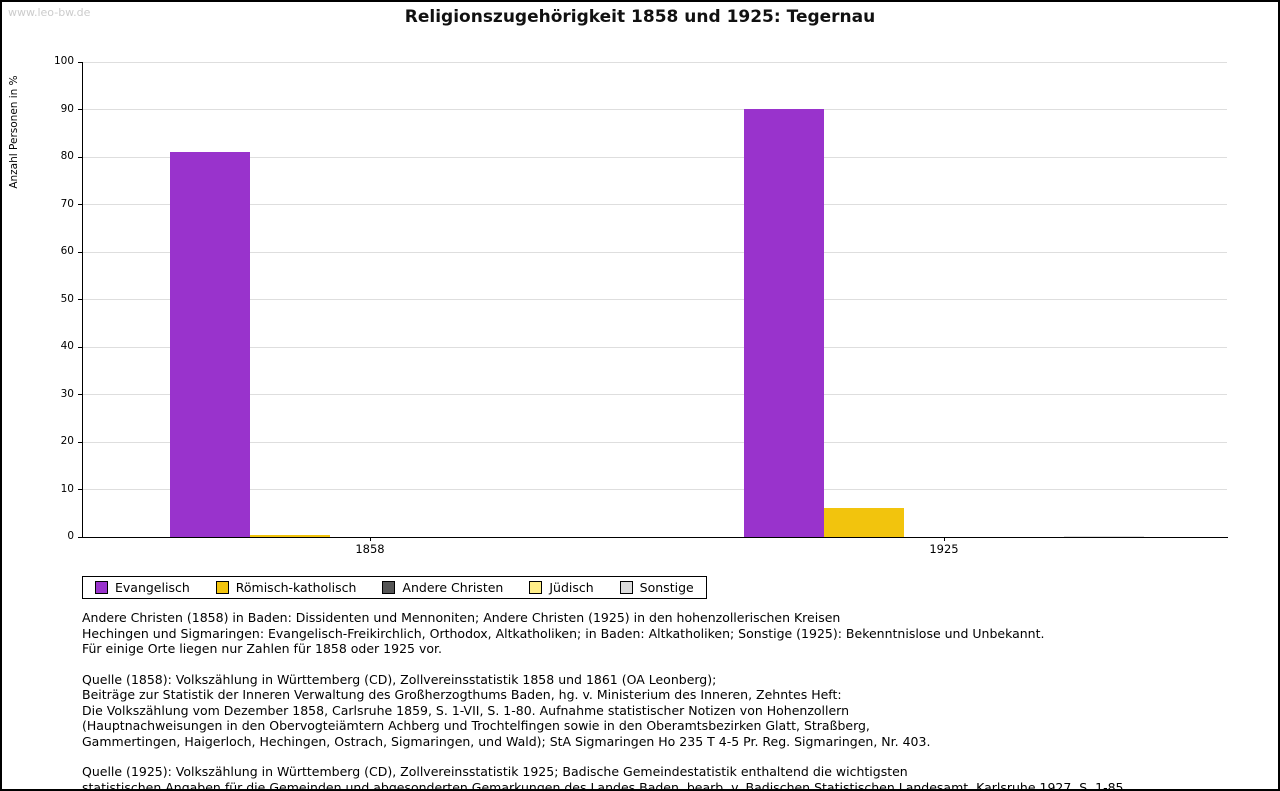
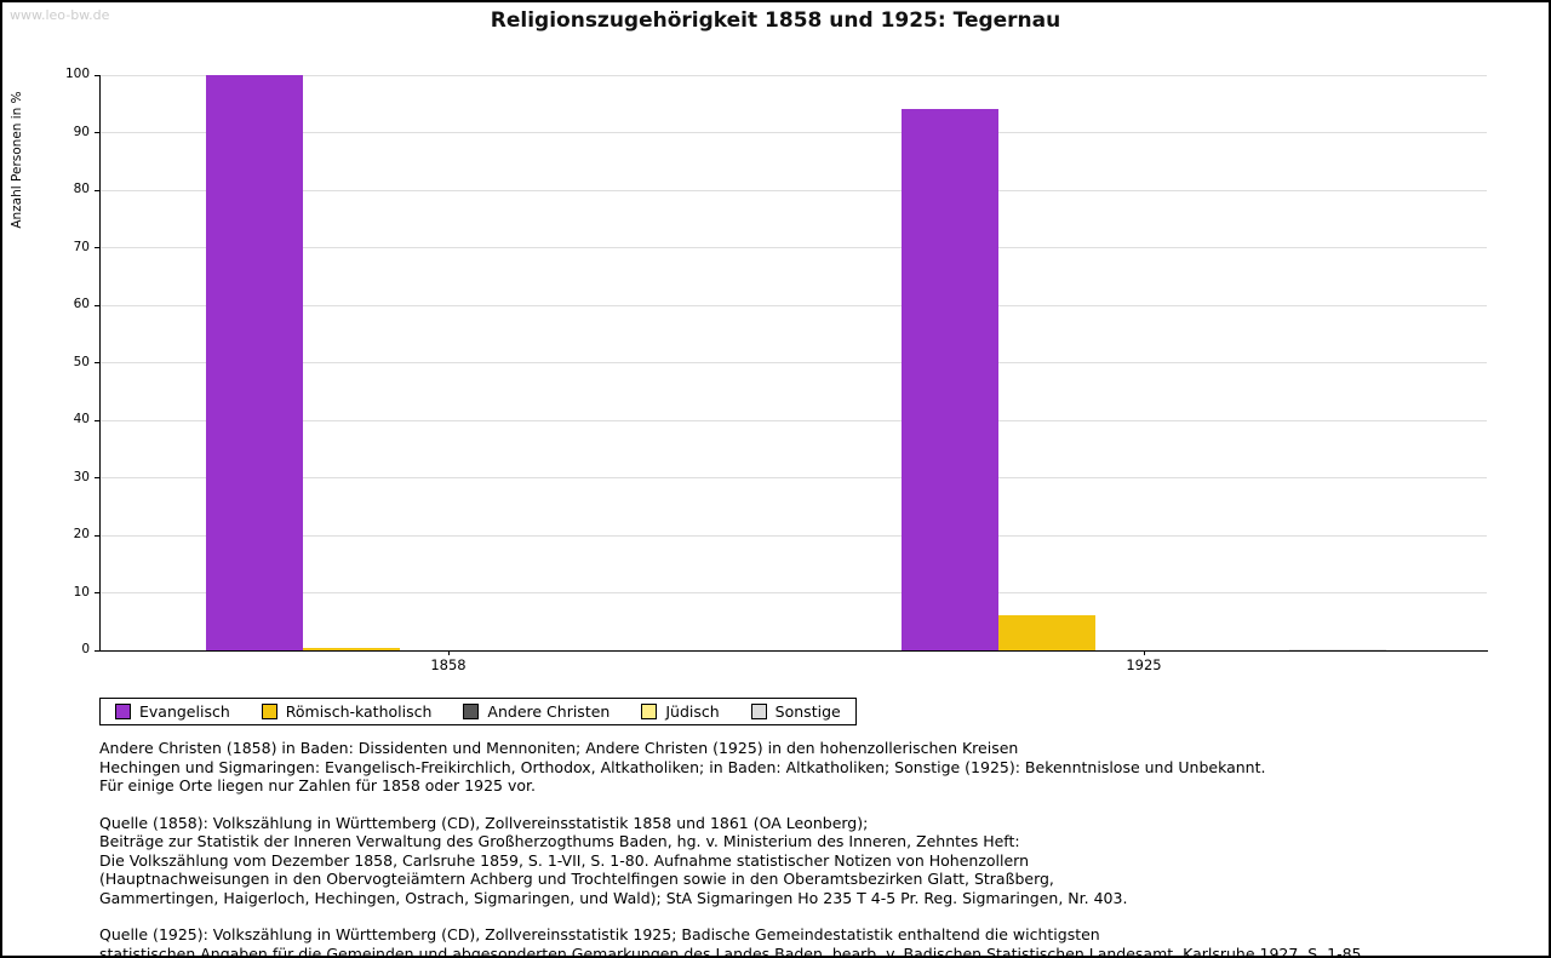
Evangelisch/1858: 81 -> 100
Evangelisch/1925: 90 -> 94
